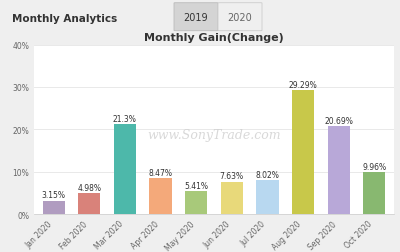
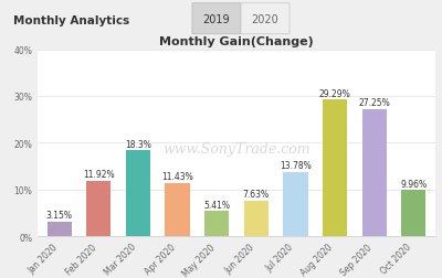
Feb 2020: 4.98% -> 11.92%
Mar 2020: 21.3% -> 18.3%
Apr 2020: 8.47% -> 11.43%
Jul 2020: 8.02% -> 13.78%
Sep 2020: 20.69% -> 27.25%
